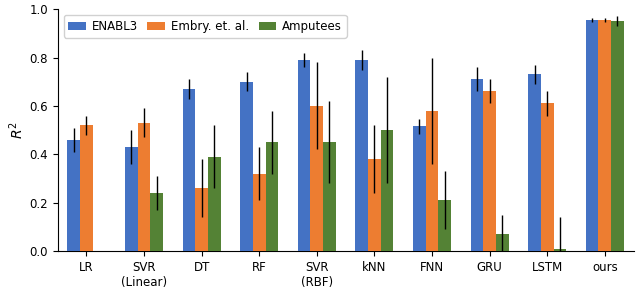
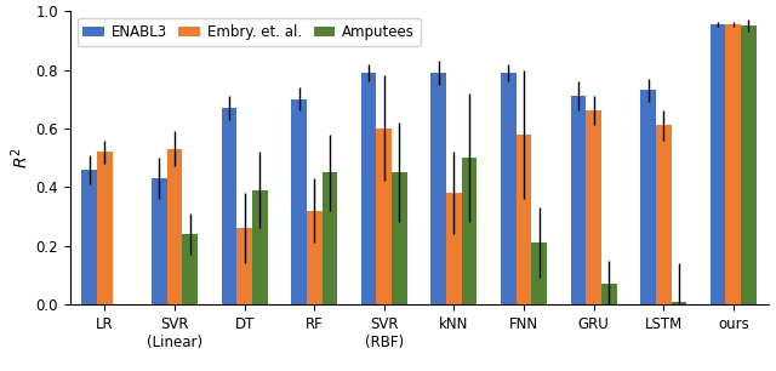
ENABL3/FNN: 0.515 -> 0.790
